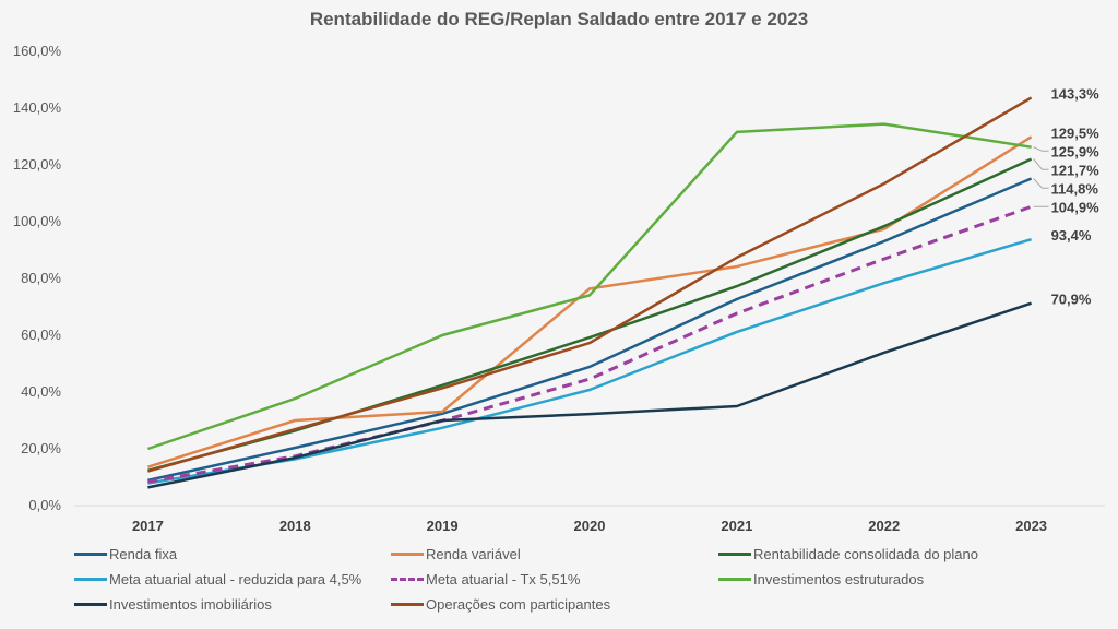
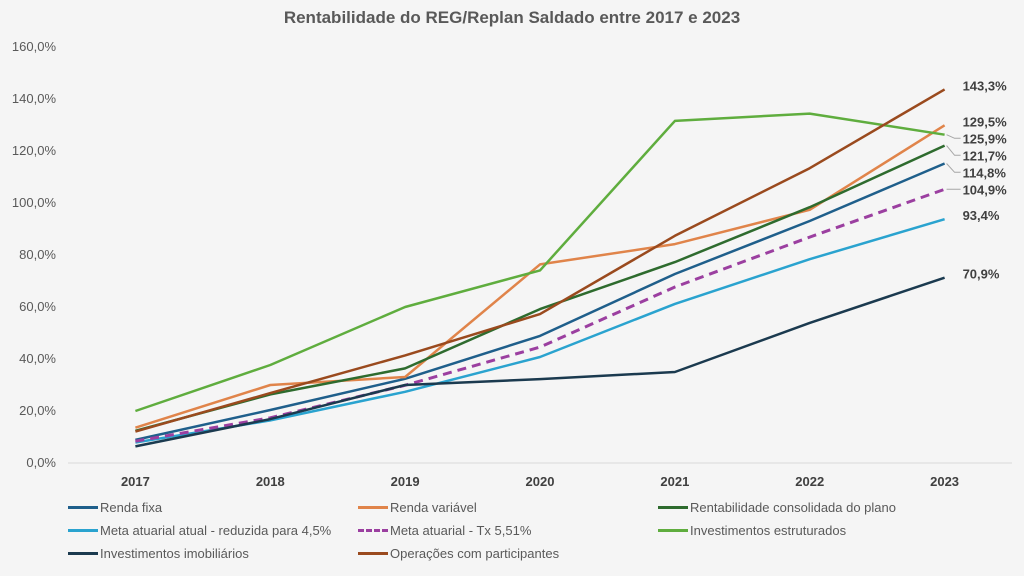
Rentabilidade consolidada do plano/2019: 42% -> 36%
